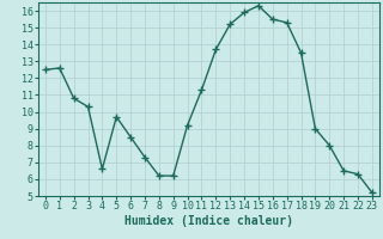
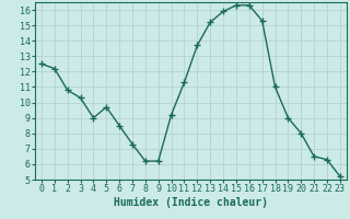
1: 12.6 -> 12.2
4: 6.6 -> 9.0
16: 15.5 -> 16.3
18: 13.5 -> 11.0
